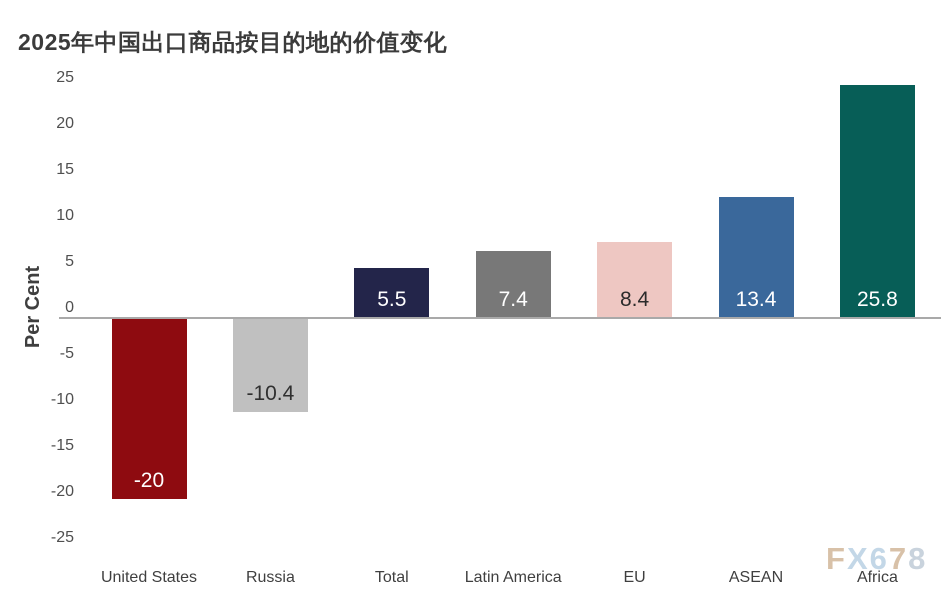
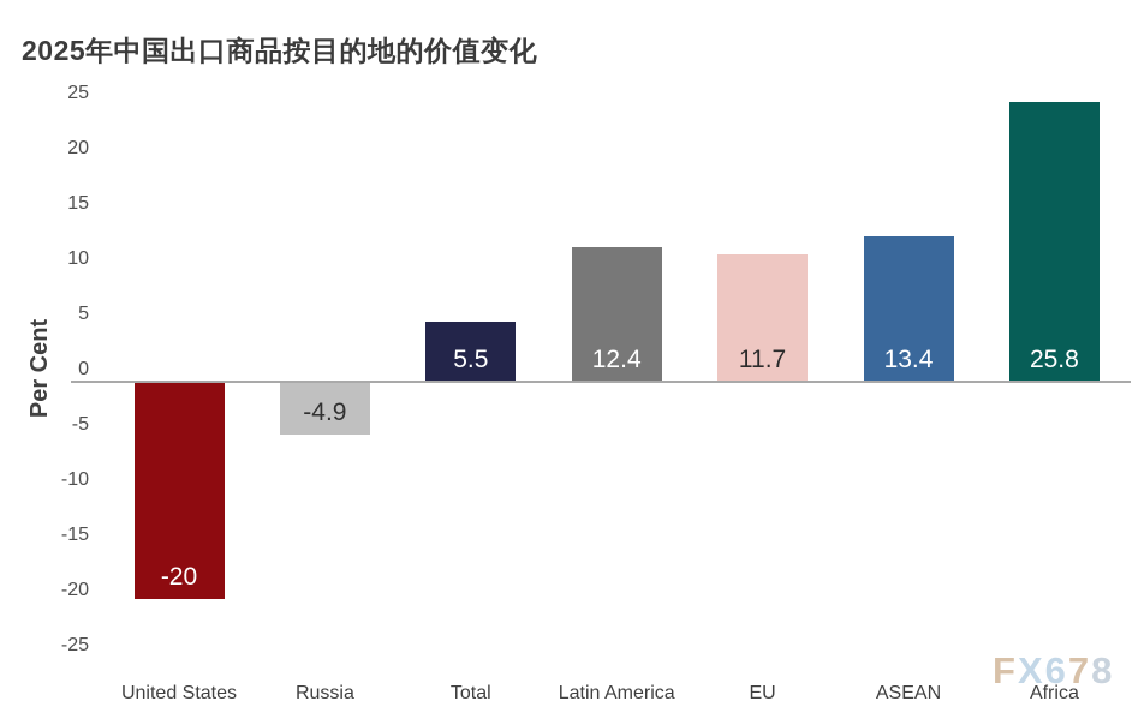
Russia: -10.4 -> -4.9
Latin America: 7.4 -> 12.4
EU: 8.4 -> 11.7
